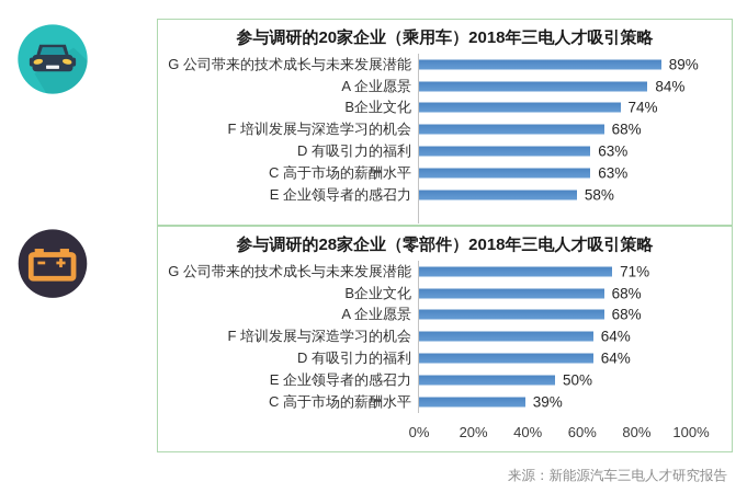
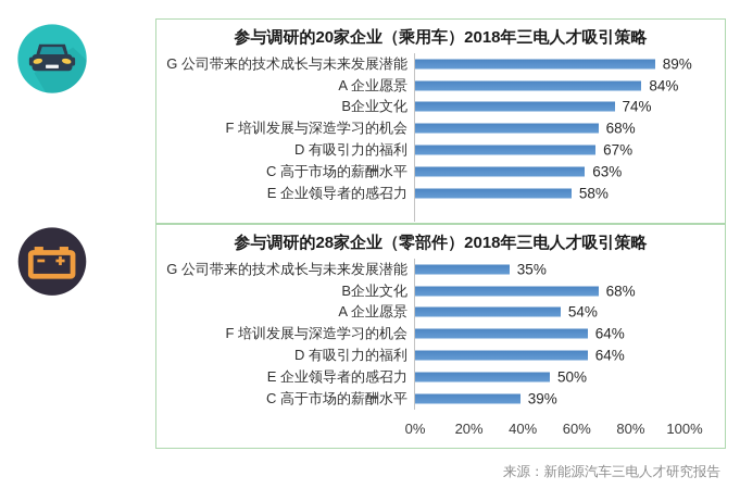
参与调研的20家企业（乘用车）2018年三电人才吸引策略/D 有吸引力的福利: 63% -> 67%
参与调研的28家企业（零部件）2018年三电人才吸引策略/G 公司带来的技术成长与未来发展潜能: 71% -> 35%
参与调研的28家企业（零部件）2018年三电人才吸引策略/A 企业愿景: 68% -> 54%
